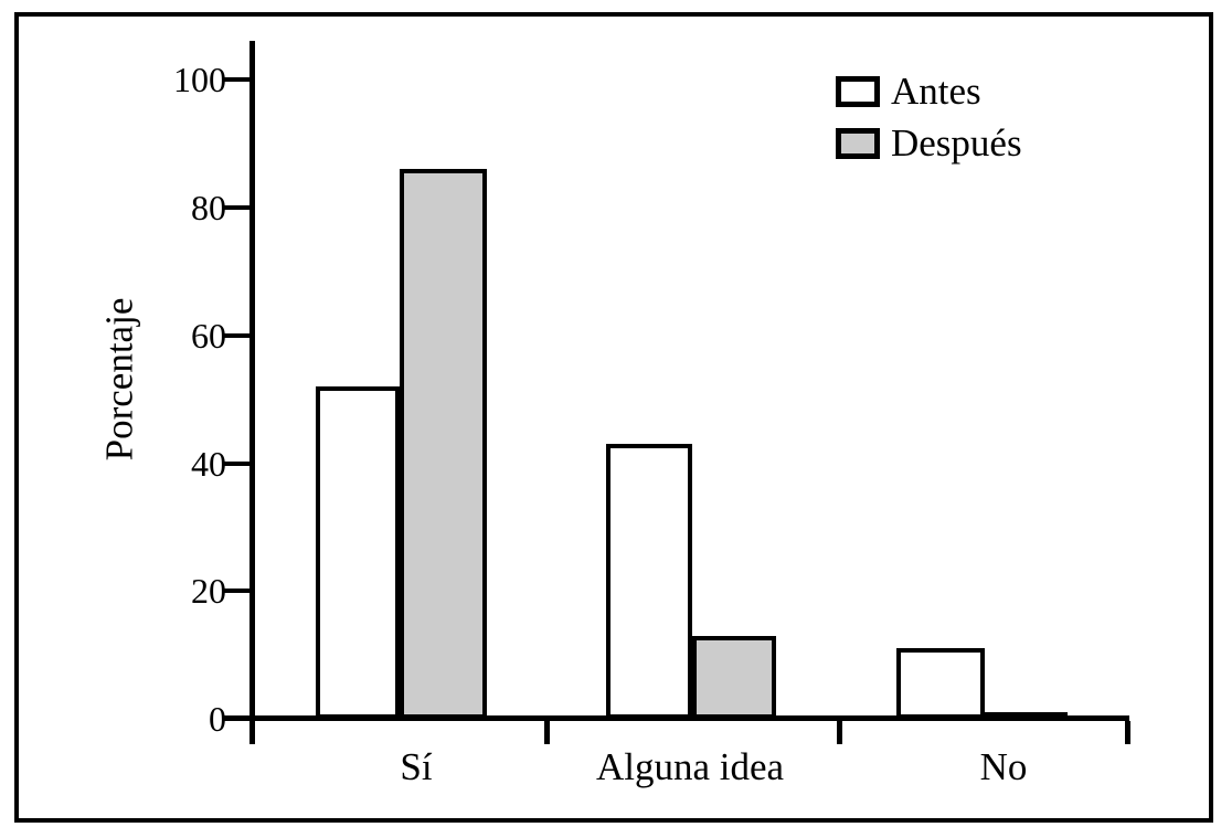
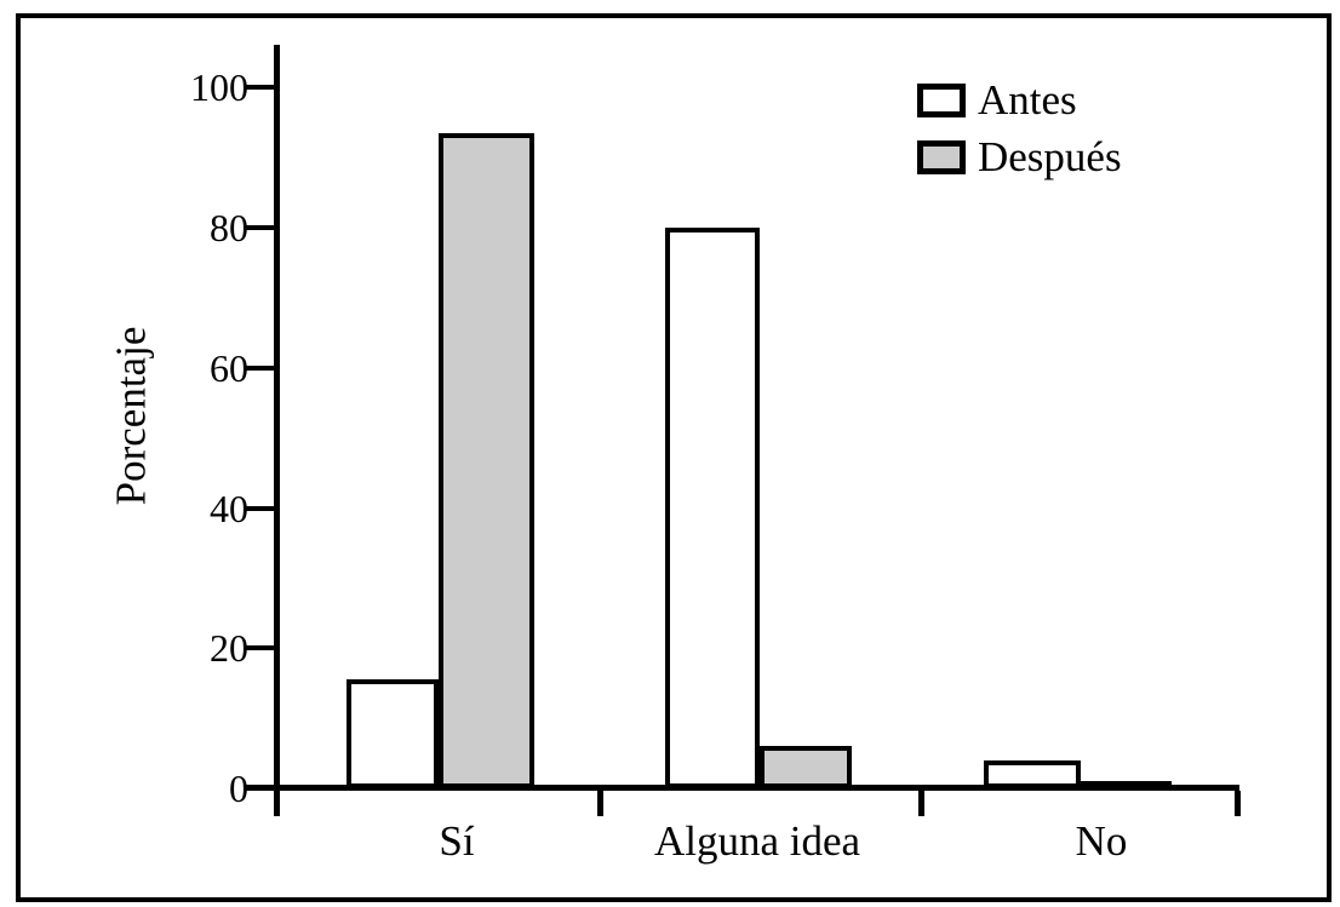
Antes/Sí: 52 -> 16
Después/Sí: 86 -> 94
Antes/Alguna idea: 43 -> 80
Después/Alguna idea: 13 -> 6
Antes/No: 11 -> 4
